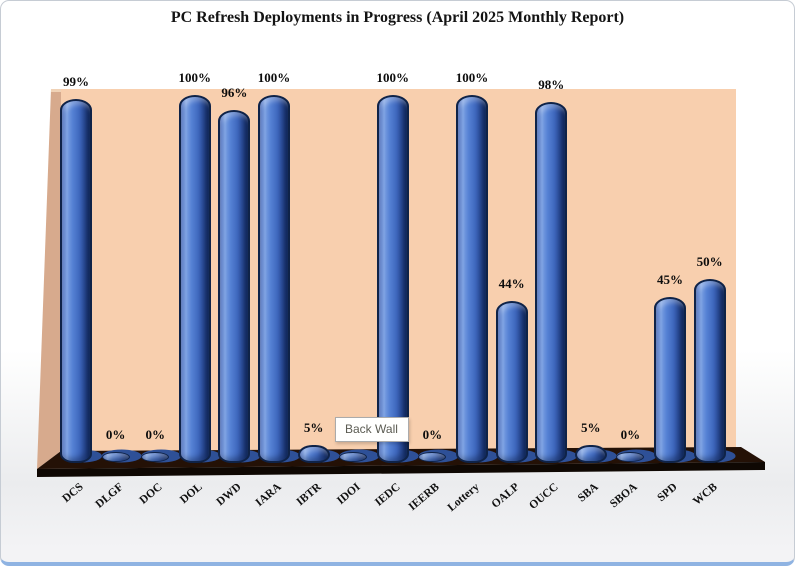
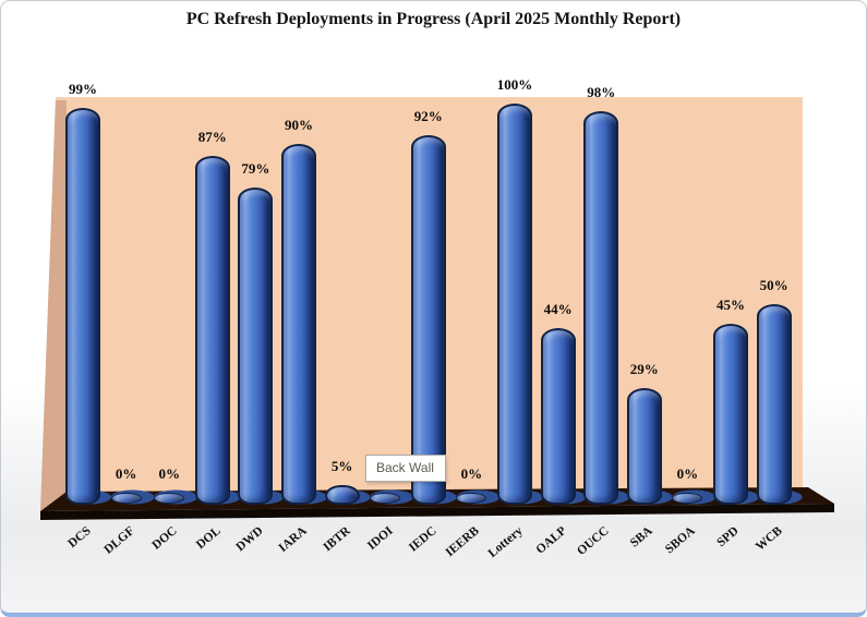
DOL: 100% -> 87%
DWD: 96% -> 79%
IARA: 100% -> 90%
IEDC: 100% -> 92%
SBA: 5% -> 29%
